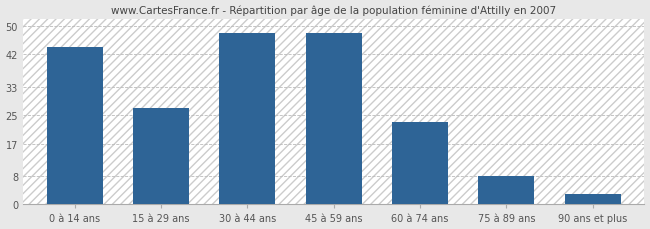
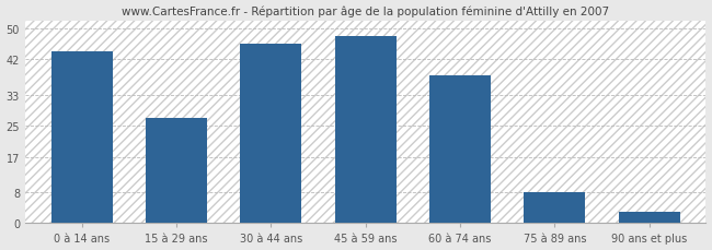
30 à 44 ans: 48 -> 46
60 à 74 ans: 23 -> 38
